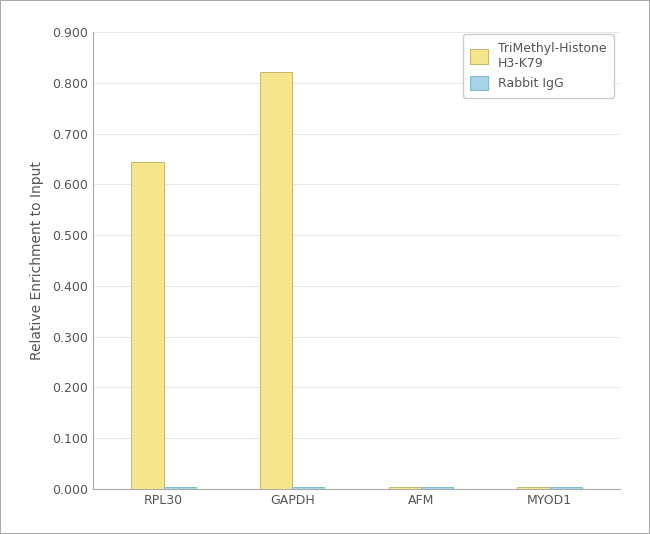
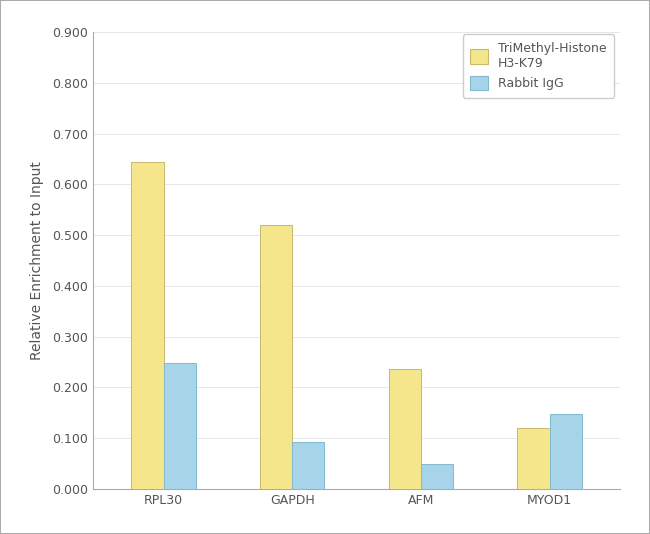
Rabbit IgG/RPL30: 0.003 -> 0.248
TriMethyl-Histone H3-K79/GAPDH: 0.822 -> 0.520
Rabbit IgG/GAPDH: 0.004 -> 0.092
TriMethyl-Histone H3-K79/AFM: 0.004 -> 0.236
Rabbit IgG/AFM: 0.004 -> 0.048
TriMethyl-Histone H3-K79/MYOD1: 0.004 -> 0.120
Rabbit IgG/MYOD1: 0.003 -> 0.148
